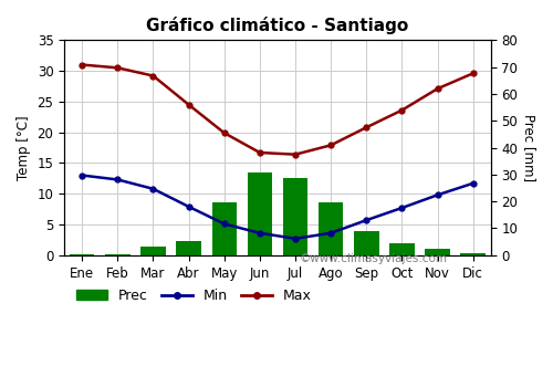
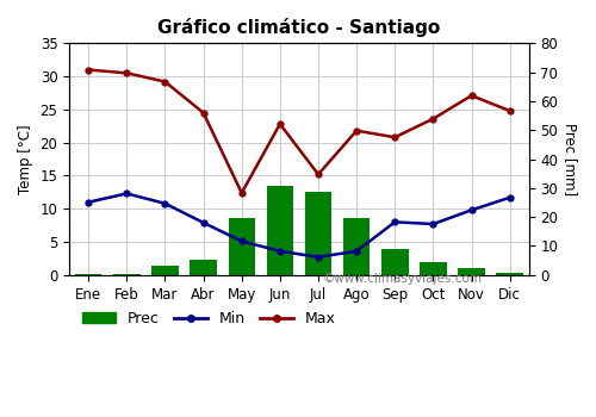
Min/Ene: 13.0 -> 11.0
Max/May: 19.9 -> 12.4
Max/Jun: 16.7 -> 22.8
Max/Jul: 16.4 -> 15.2
Max/Ago: 17.9 -> 21.8
Min/Sep: 5.7 -> 8.0
Max/Dic: 29.6 -> 24.8
